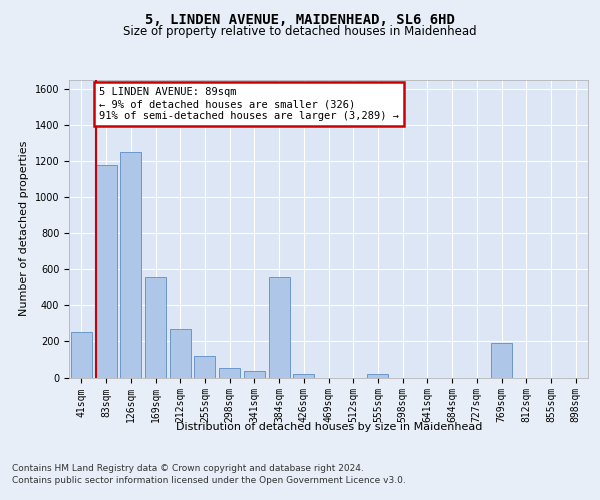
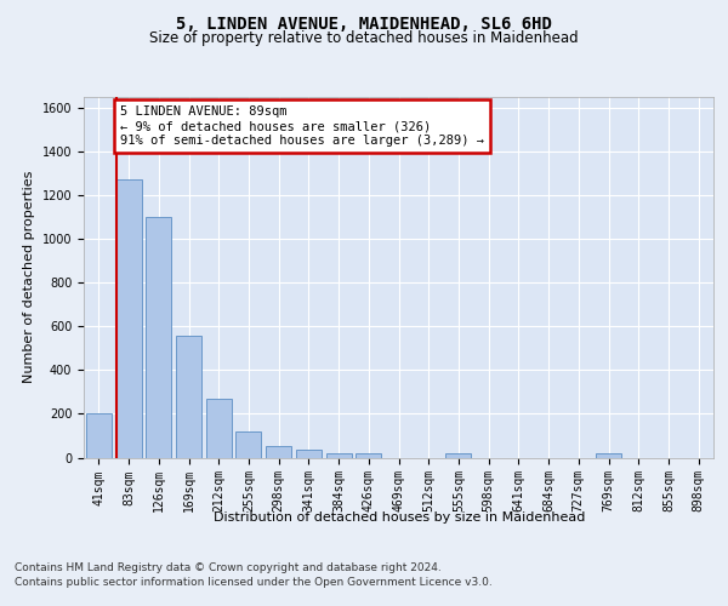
41sqm: 250 -> 200
83sqm: 1180 -> 1280
126sqm: 1250 -> 1100
384sqm: 560 -> 20
769sqm: 190 -> 20
